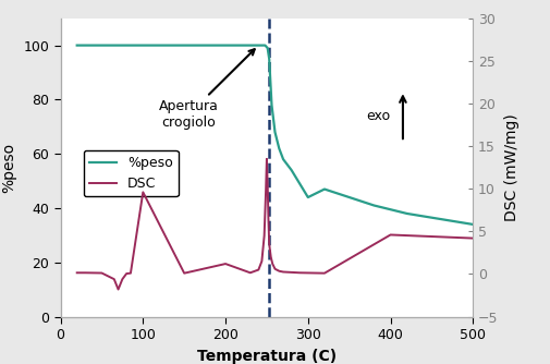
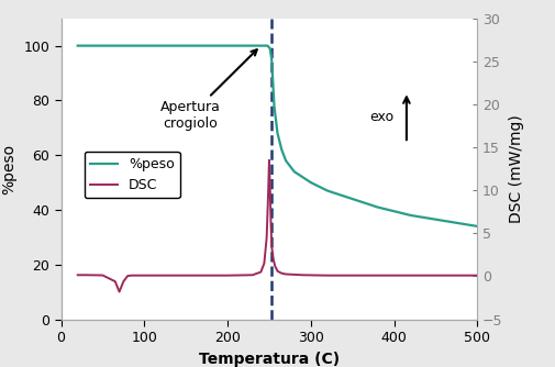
DSC/100: 9.6 -> 0.1
DSC/200: 1.2 -> 0.1
%peso/300: 44 -> 50
DSC/400: 4.6 -> 0.1
DSC/500: 4.2 -> 0.1
